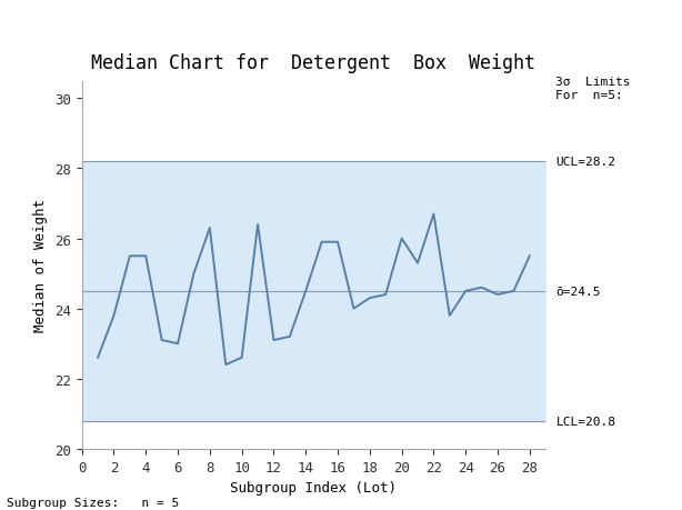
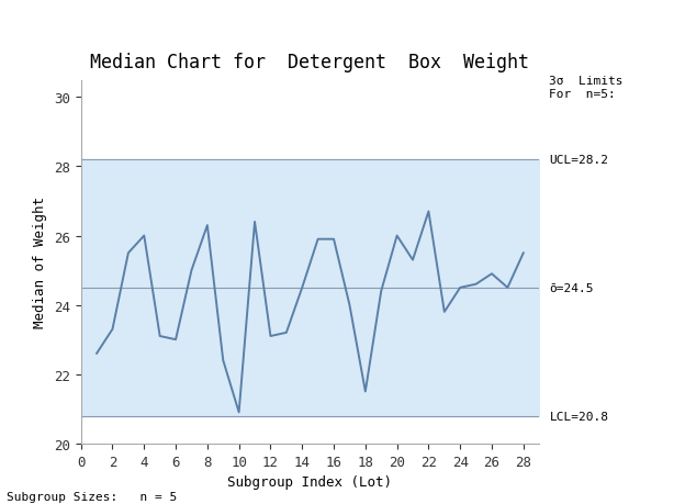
2: 23.8 -> 23.3
4: 25.5 -> 26.0
10: 22.6 -> 20.9
18: 24.3 -> 21.5
26: 24.4 -> 24.9
